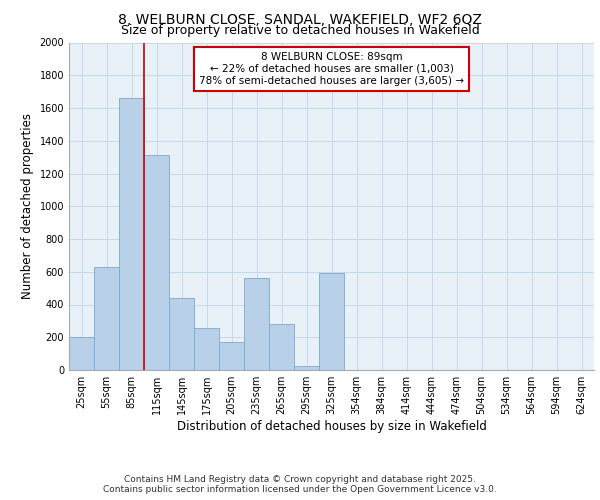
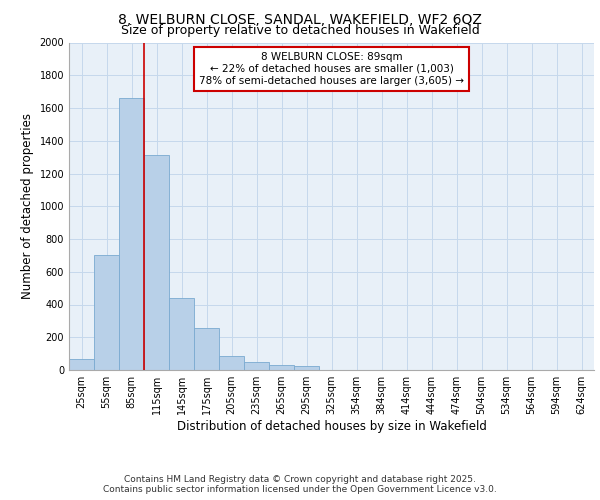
25sqm: 200 -> 60
55sqm: 630 -> 700
205sqm: 170 -> 90
235sqm: 560 -> 50
265sqm: 280 -> 30
325sqm: 590 -> 0
